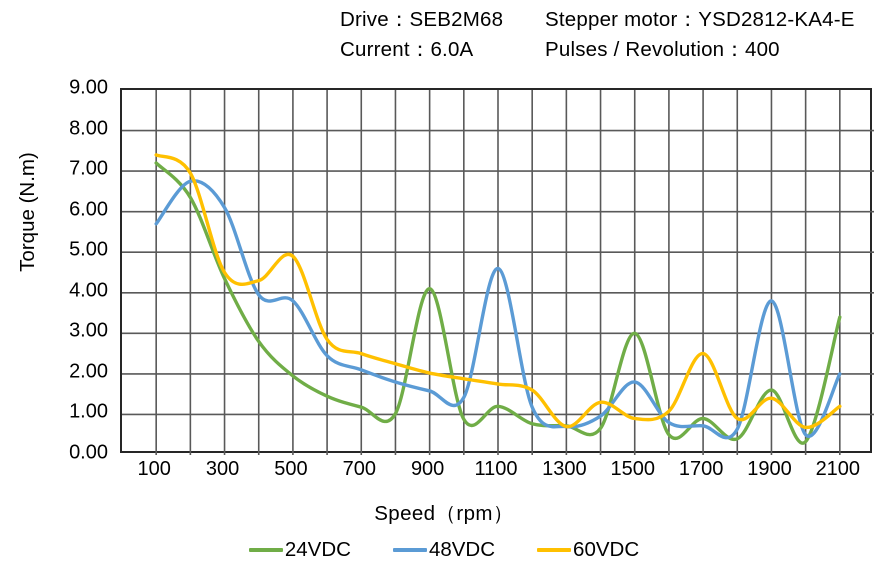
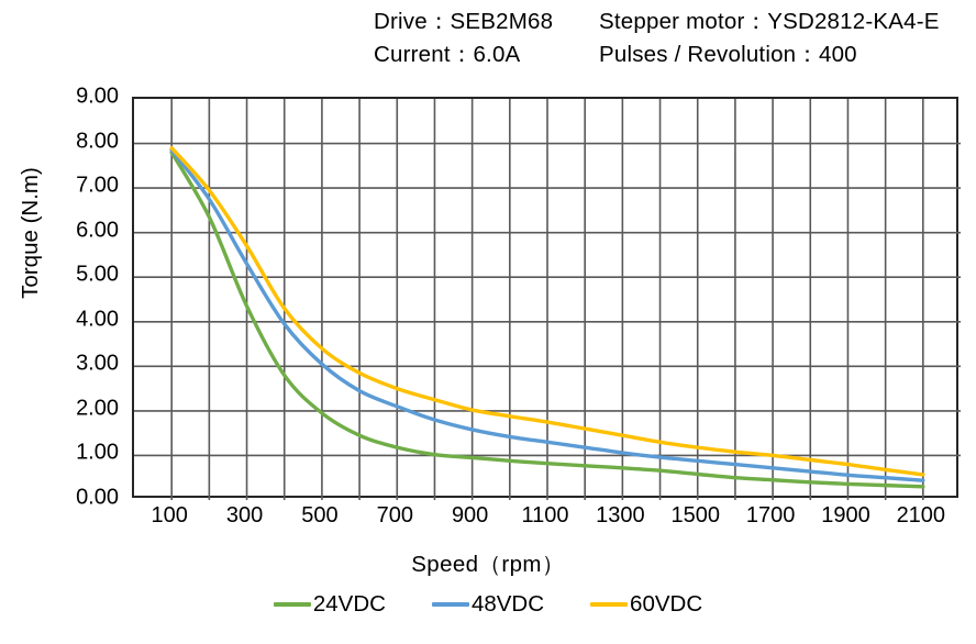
24VDC/100: 7.2 -> 7.8
48VDC/100: 5.7 -> 7.8
60VDC/100: 7.4 -> 7.9
48VDC/300: 6.1 -> 5.3
60VDC/300: 4.5 -> 5.7
48VDC/500: 3.8 -> 3.0
60VDC/500: 4.9 -> 3.4
24VDC/900: 4.1 -> 0.9
24VDC/1100: 1.2 -> 0.8
48VDC/1100: 4.6 -> 1.3
48VDC/1300: 0.7 -> 1.1
60VDC/1300: 0.7 -> 1.4
24VDC/1500: 3.0 -> 0.6
48VDC/1500: 1.8 -> 0.9
60VDC/1500: 0.9 -> 1.2
24VDC/1700: 0.9 -> 0.5
60VDC/1700: 2.5 -> 1.0
24VDC/1900: 1.6 -> 0.4
48VDC/1900: 3.8 -> 0.6
60VDC/1900: 1.4 -> 0.8
24VDC/2100: 3.4 -> 0.3
48VDC/2100: 2.0 -> 0.4
60VDC/2100: 1.2 -> 0.6
